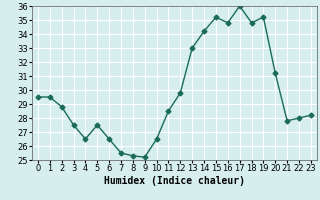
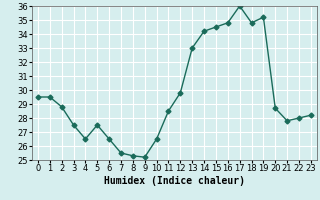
15: 35.2 -> 34.5
20: 31.2 -> 28.7
